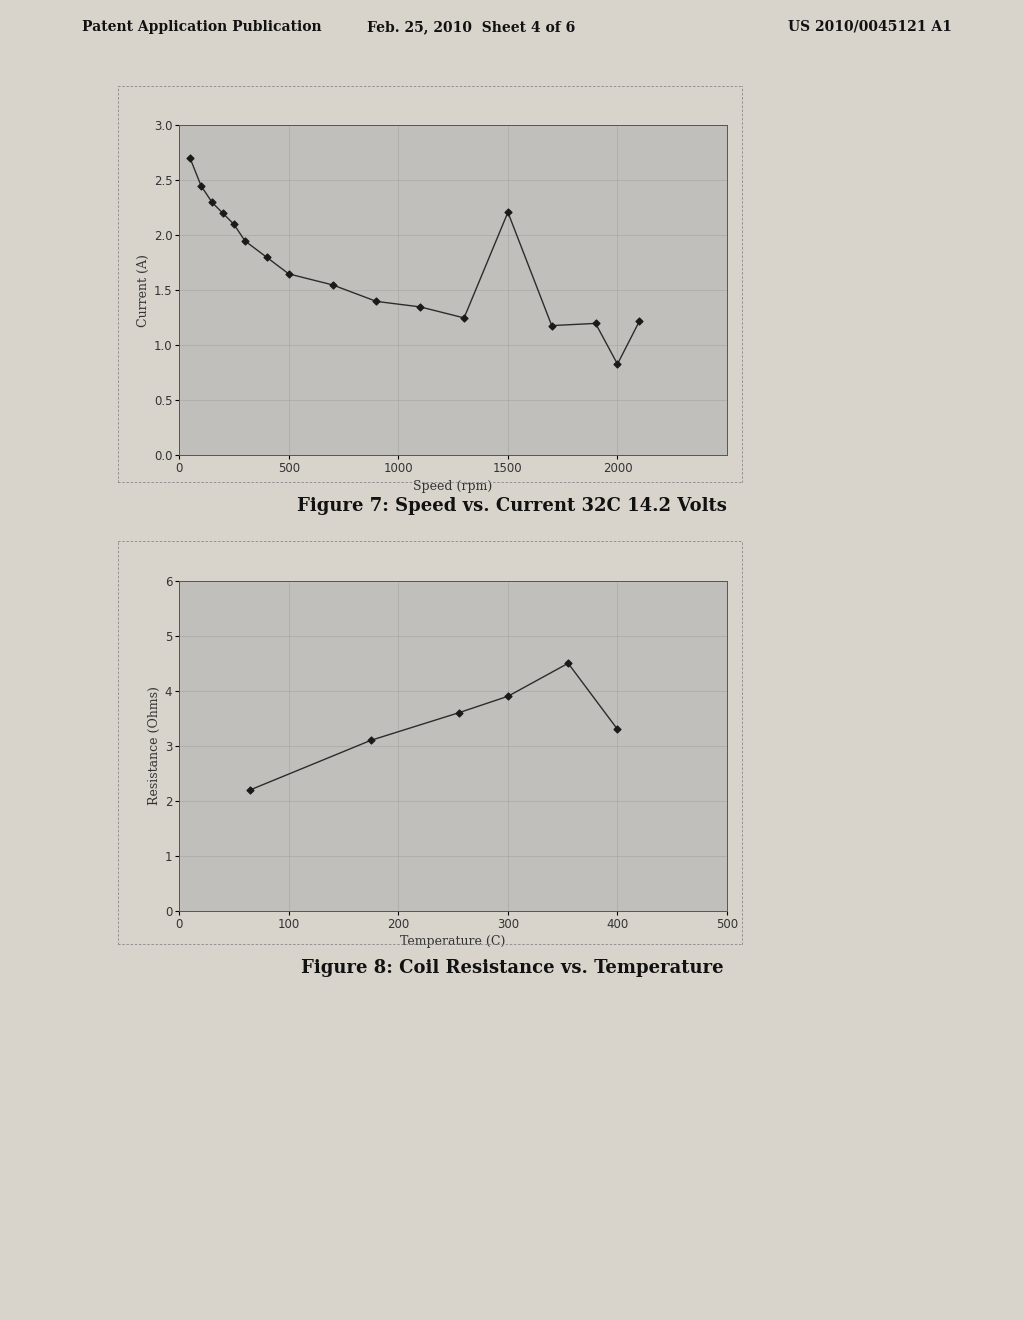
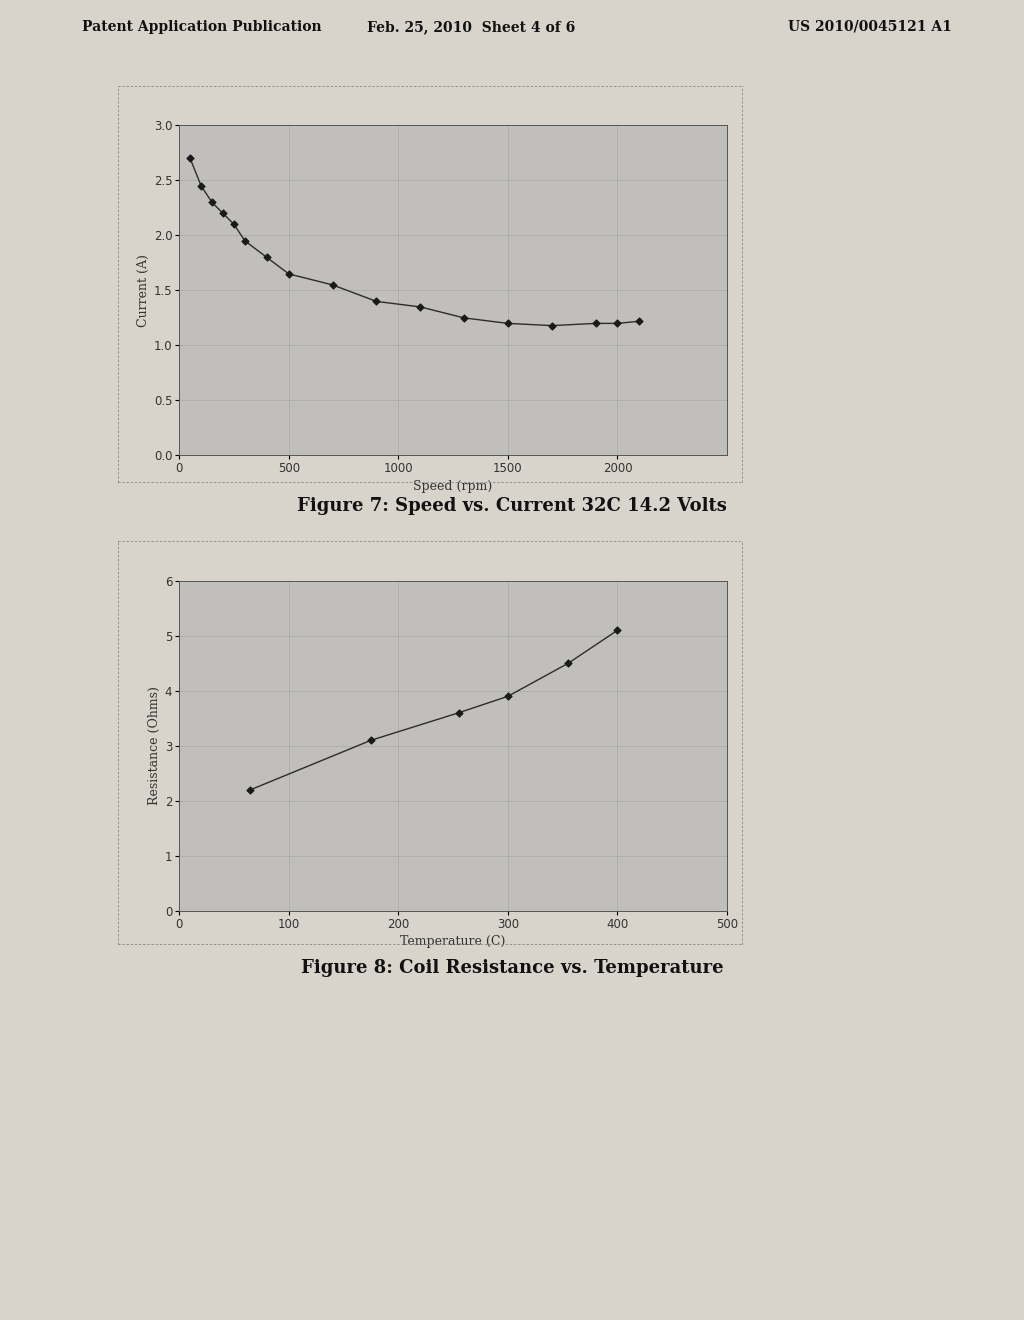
1500: 2.21 -> 1.20
2000: 0.83 -> 1.20
400: 3.3 -> 5.1
